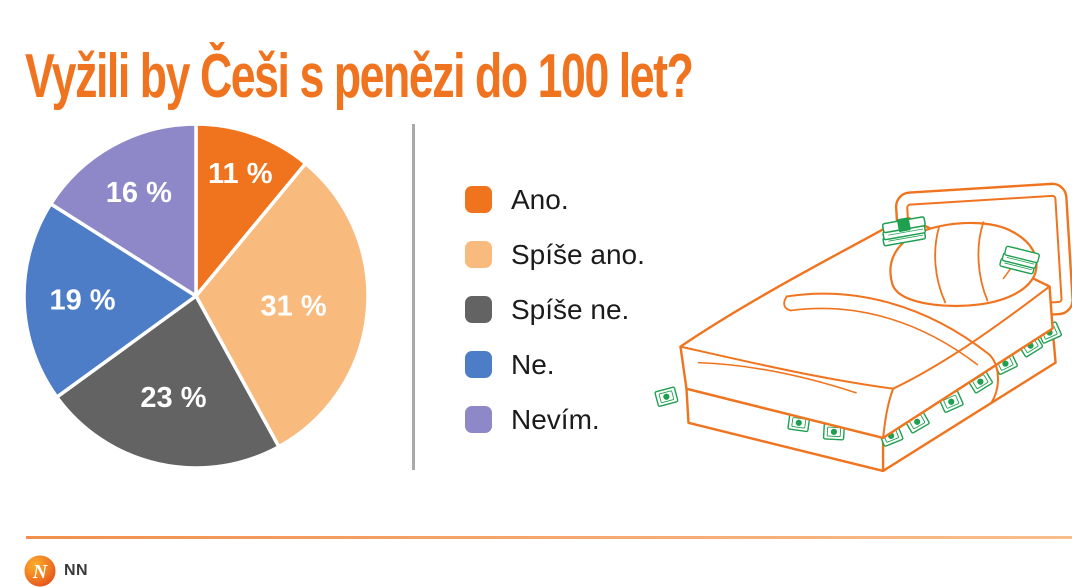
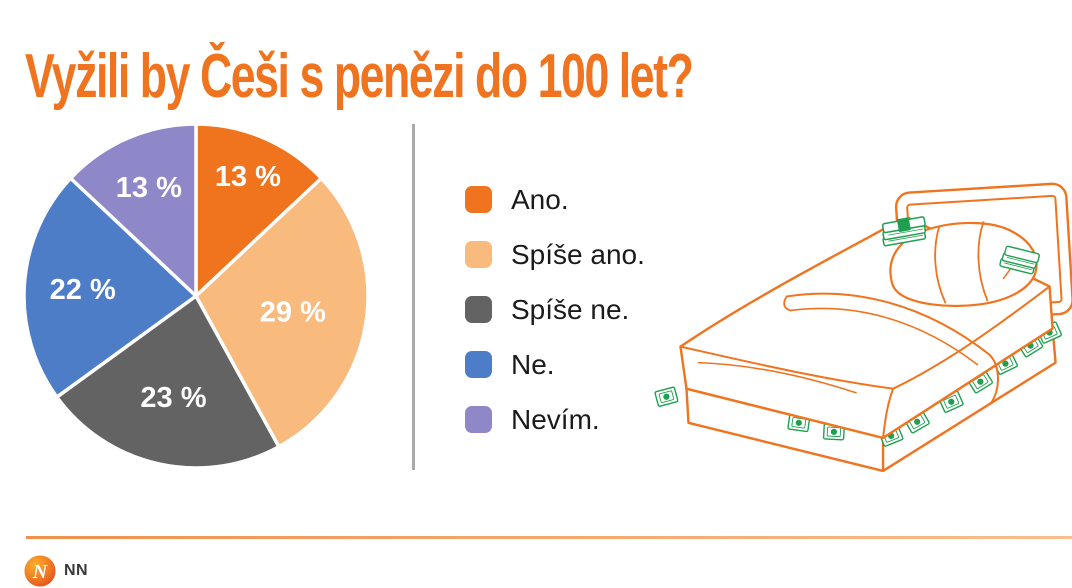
Ano.: 11 -> 13
Spíše ano.: 31 -> 29
Ne.: 19 -> 22
Nevím.: 16 -> 13
